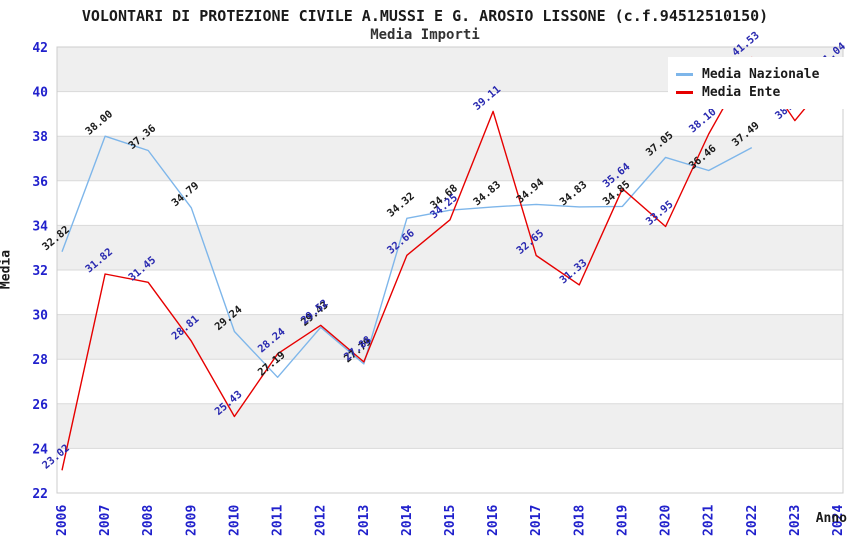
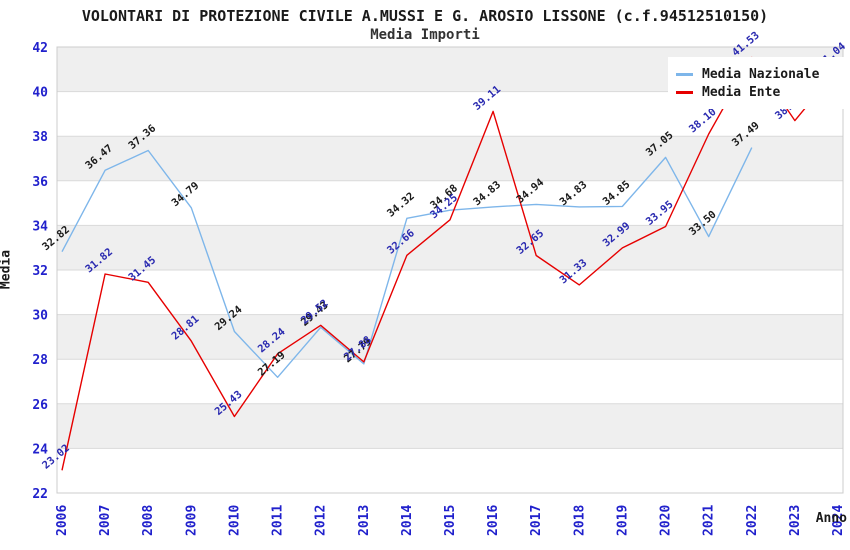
Media Nazionale/2007: 38.00 -> 36.47
Media Ente/2019: 35.64 -> 32.99
Media Nazionale/2021: 36.46 -> 33.50
